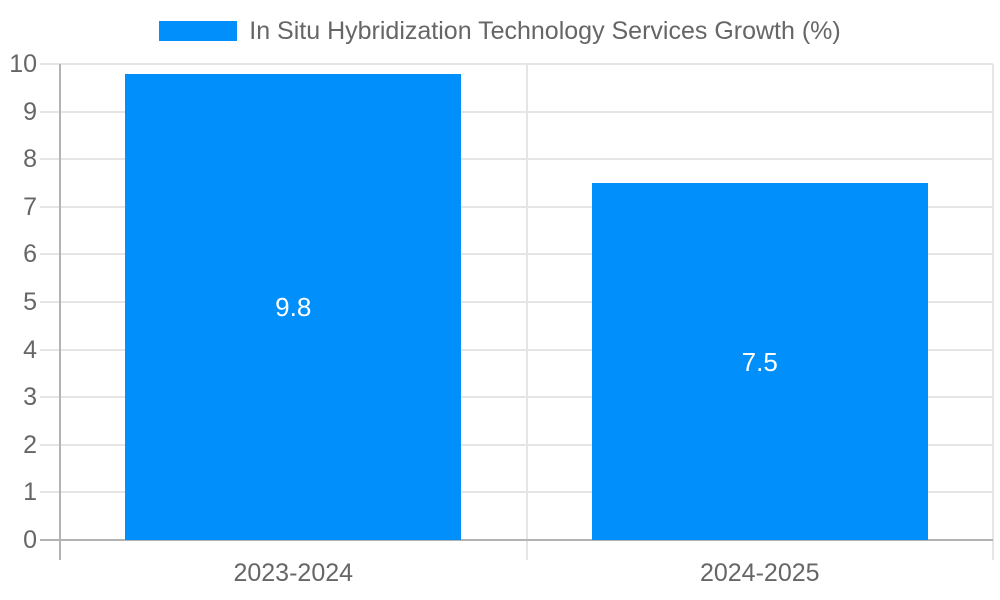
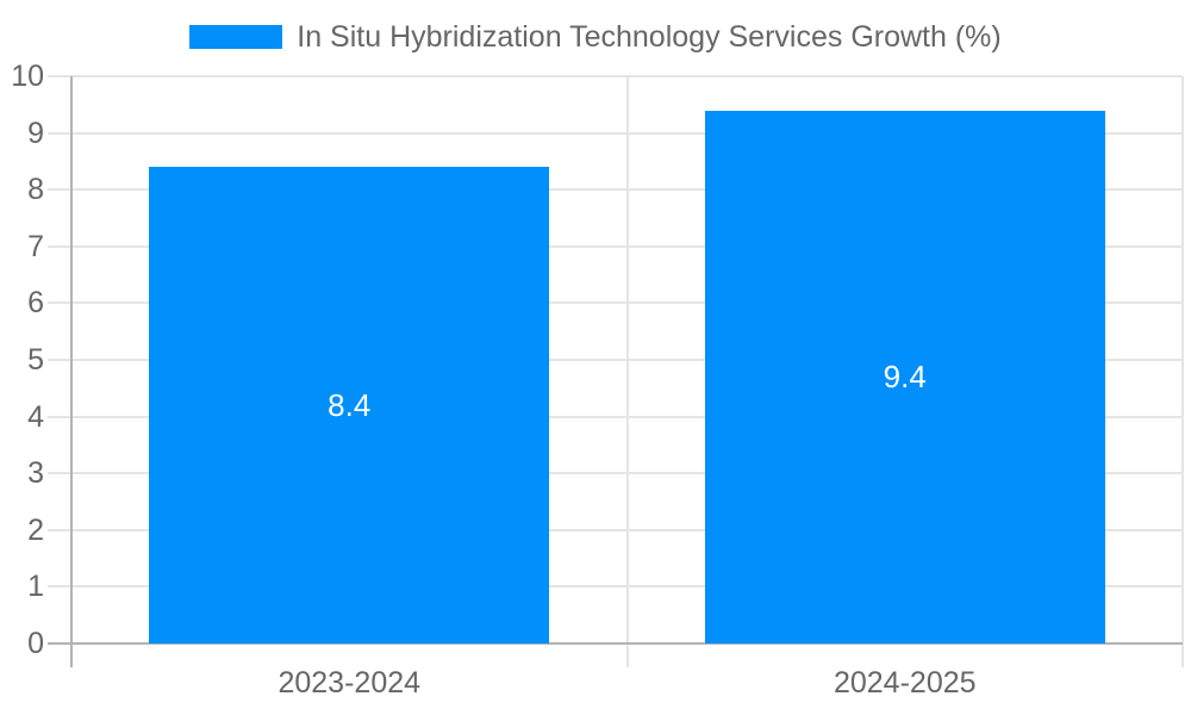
2023-2024: 9.8 -> 8.4
2024-2025: 7.5 -> 9.4
